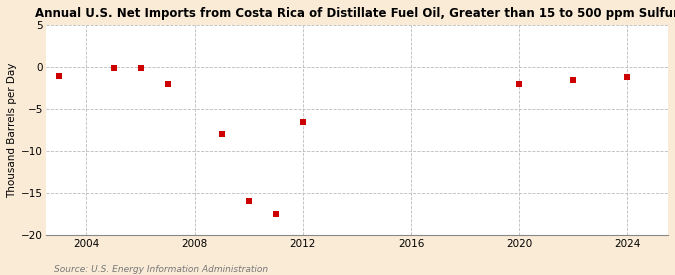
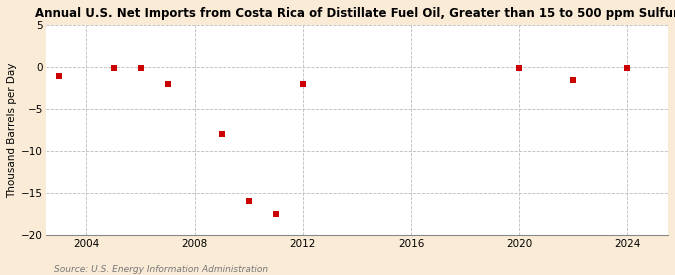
2012: -6.6 -> -2.0
2020: -2.0 -> -0.1
2024: -1.2 -> -0.1
